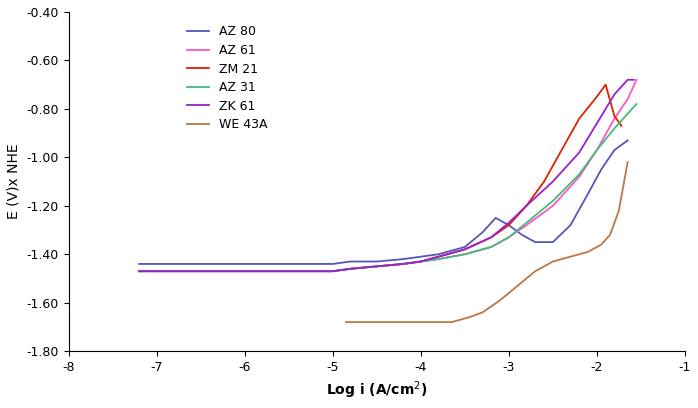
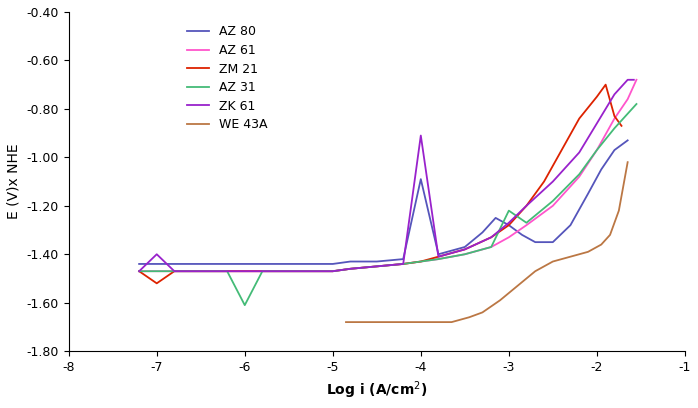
ZM 21/-7: -1.47 -> -1.52
ZK 61/-7: -1.47 -> -1.40
AZ 31/-6: -1.47 -> -1.61
AZ 80/-4: -1.41 -> -1.09
ZK 61/-4: -1.43 -> -0.91
AZ 31/-3: -1.33 -> -1.22
